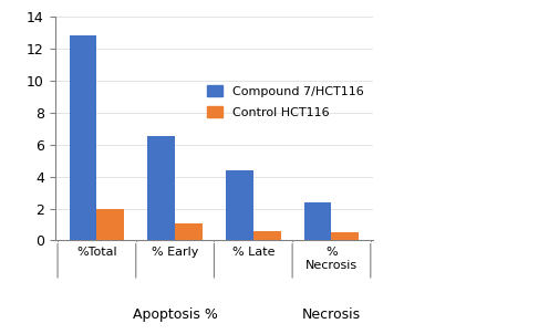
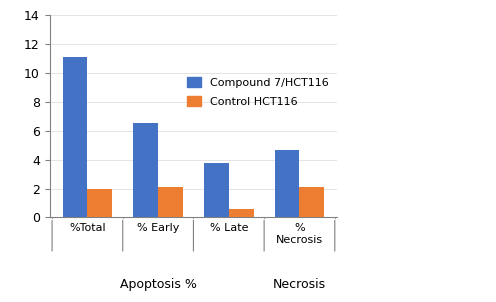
Compound 7/HCT116/%Total: 12.8 -> 11.1
Control HCT116/% Early: 1.1 -> 2.1
Compound 7/HCT116/% Late: 4.4 -> 3.8
Compound 7/HCT116/% Necrosis: 2.4 -> 4.7
Control HCT116/% Necrosis: 0.5 -> 2.1
